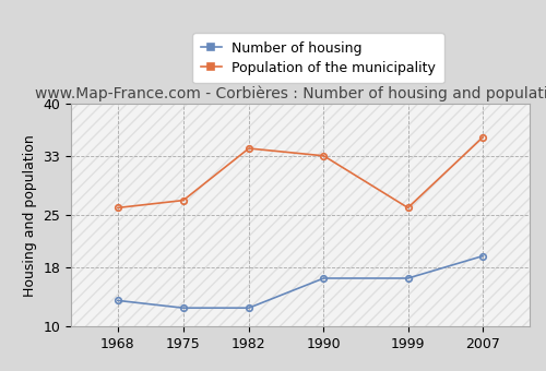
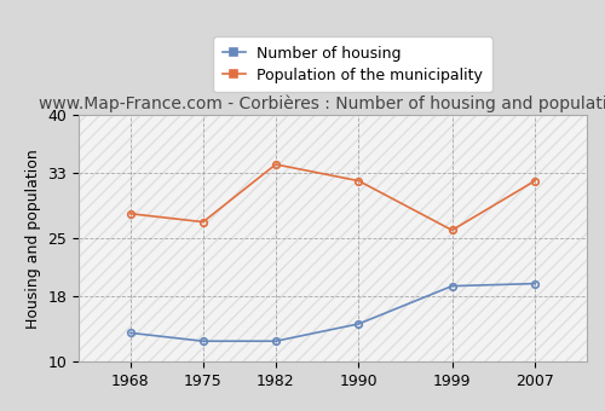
Population of the municipality/1968: 26.0 -> 28.0
Number of housing/1990: 16.5 -> 14.6
Population of the municipality/1990: 33.0 -> 32.0
Number of housing/1999: 16.5 -> 19.2
Population of the municipality/2007: 35.5 -> 32.0
